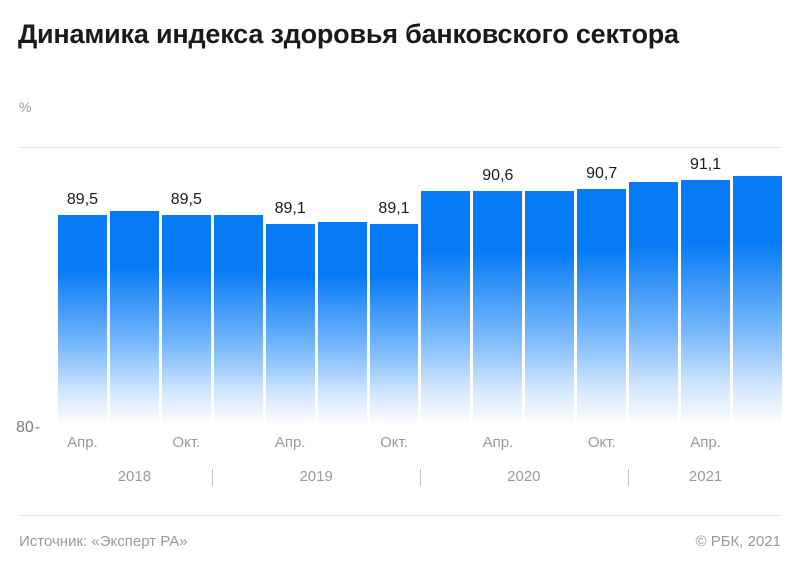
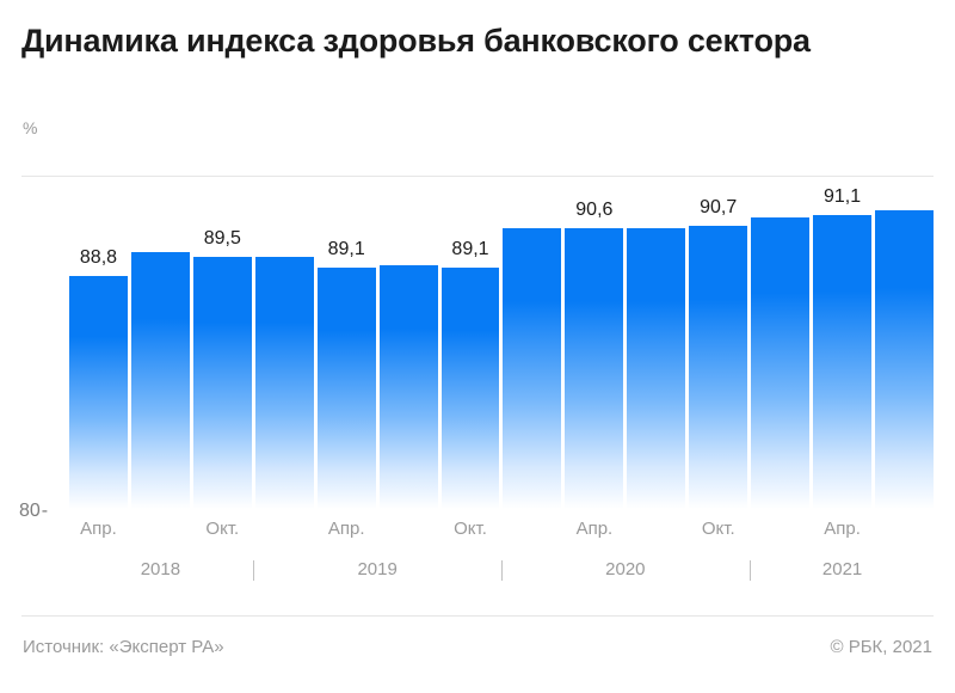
Апр. 2018: 89,5 -> 88,8
